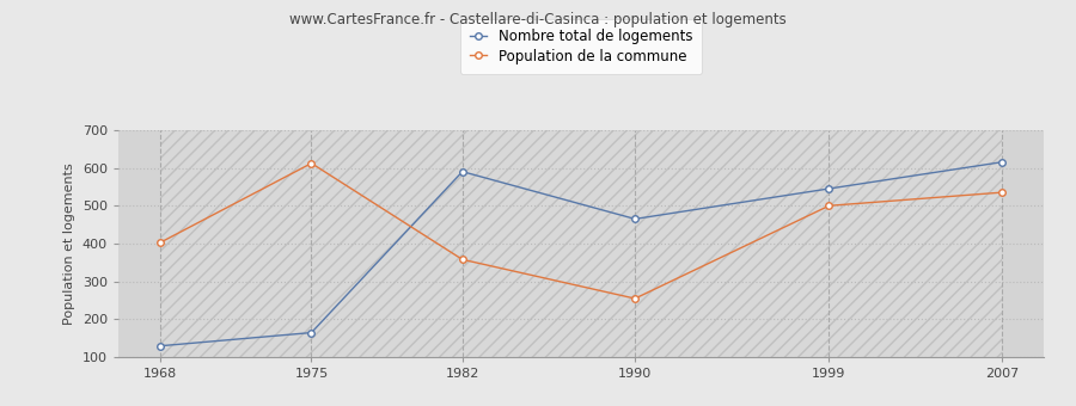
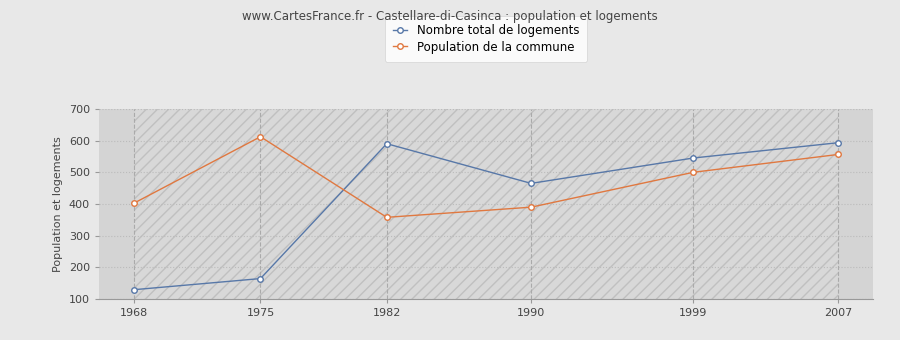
Population de la commune/1990: 255 -> 390
Nombre total de logements/2007: 615 -> 593
Population de la commune/2007: 535 -> 556
